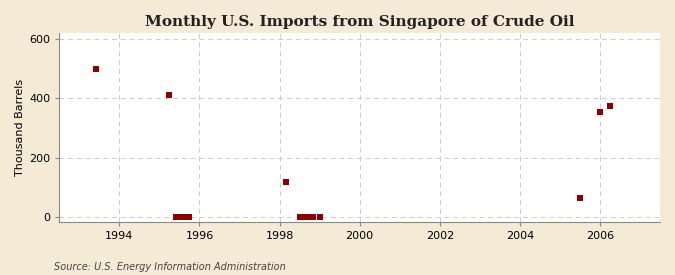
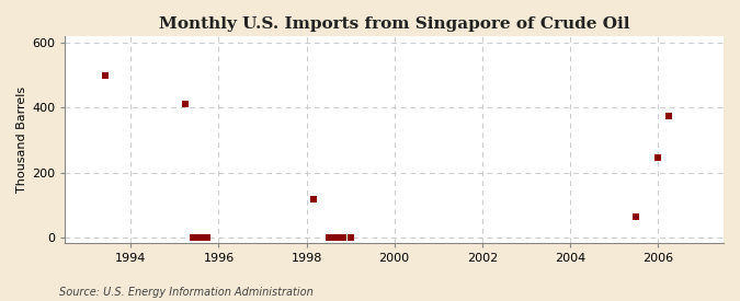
2006: 355 -> 245
